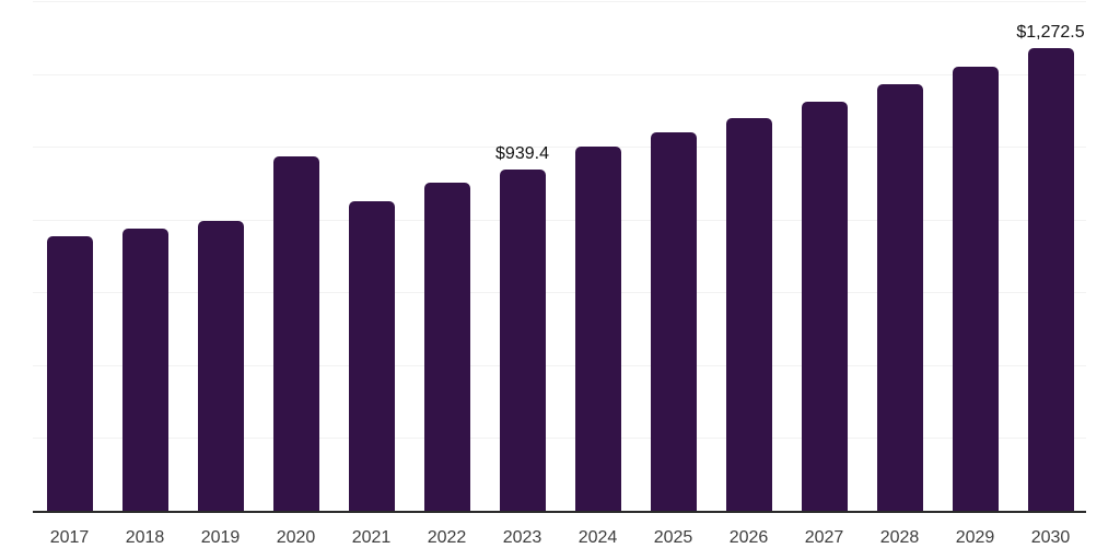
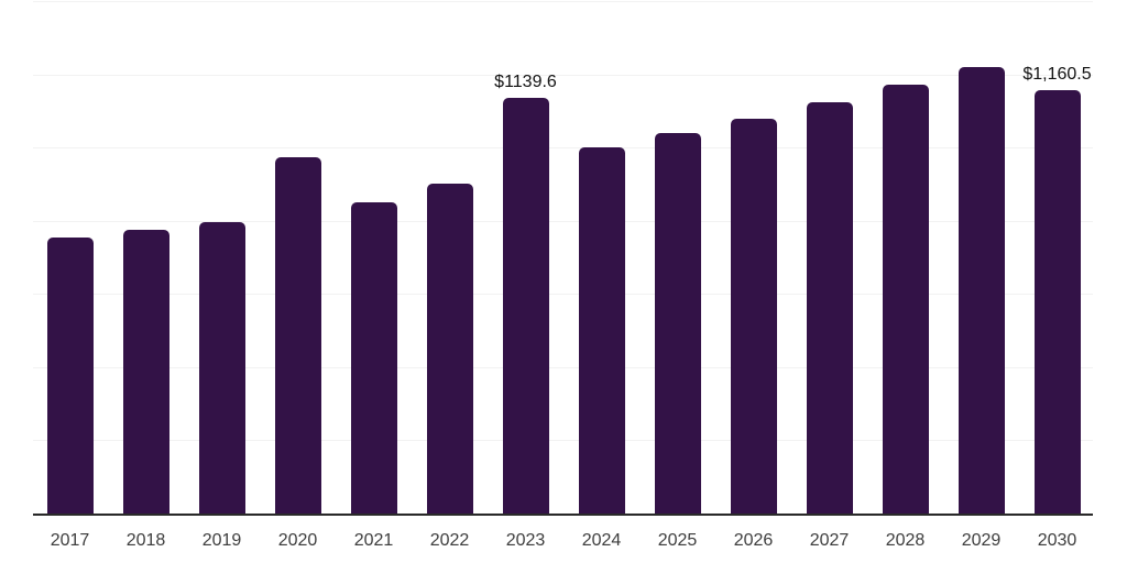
2023: $939.4 -> $1139.6
2030: $1,272.5 -> $1,160.5
